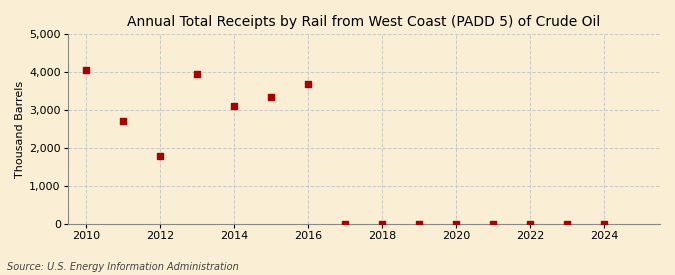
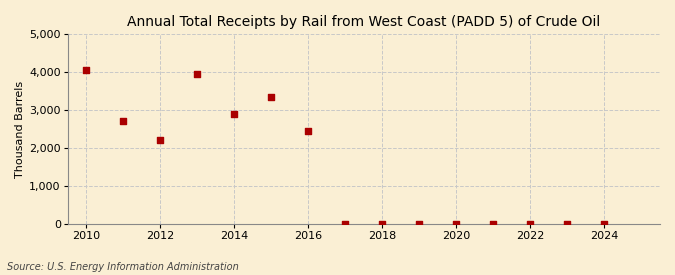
2012: 1,800 -> 2,200
2014: 3,100 -> 2,900
2016: 3,700 -> 2,450
